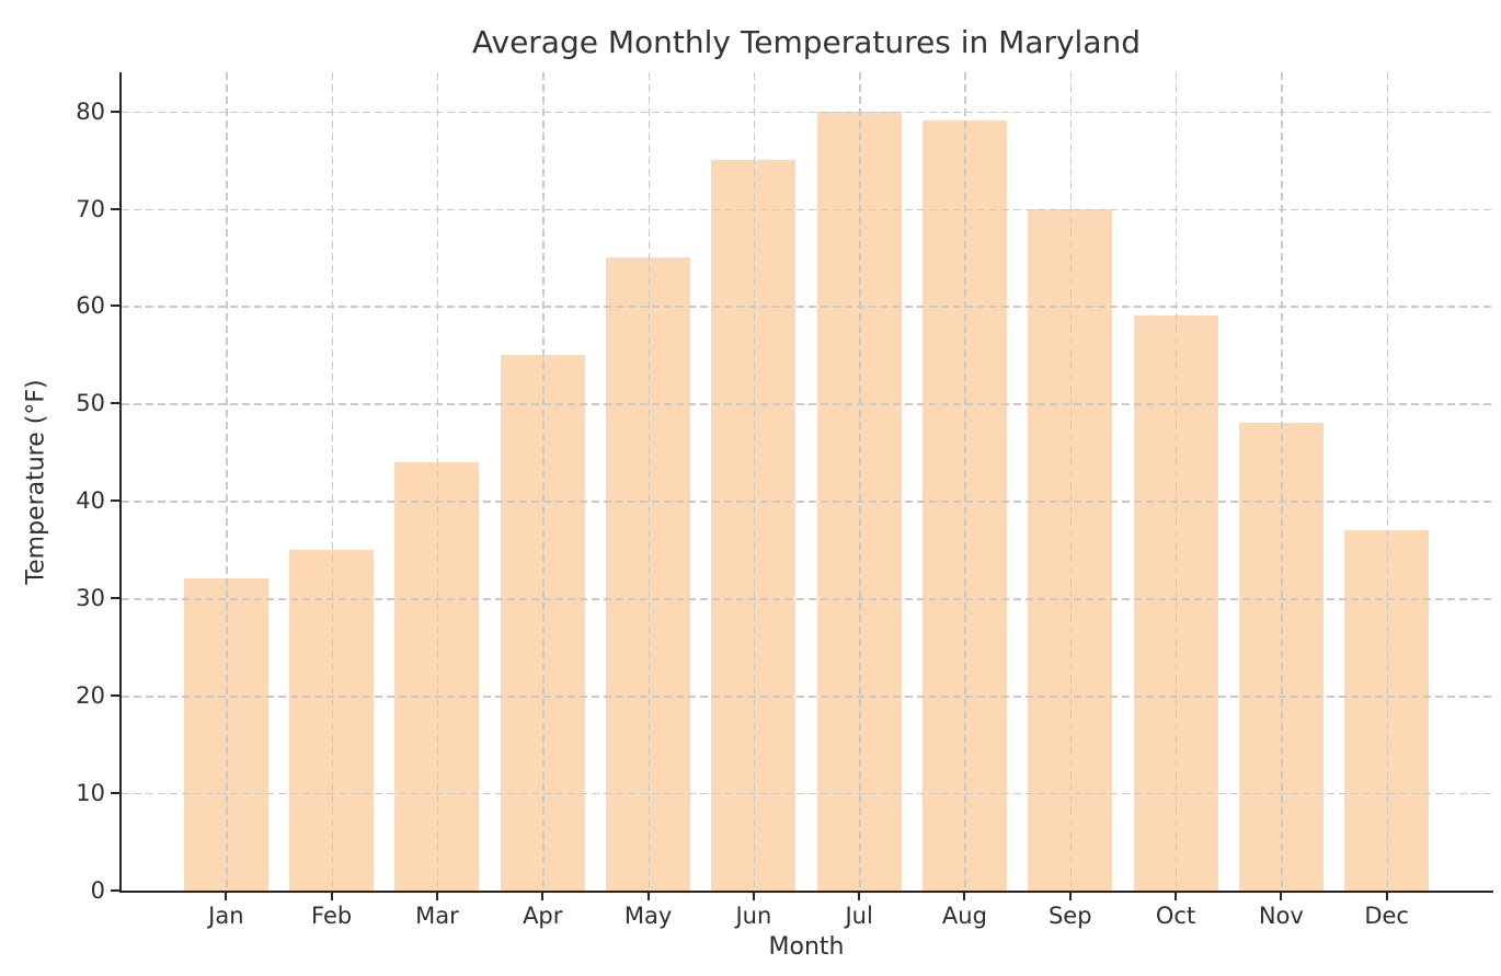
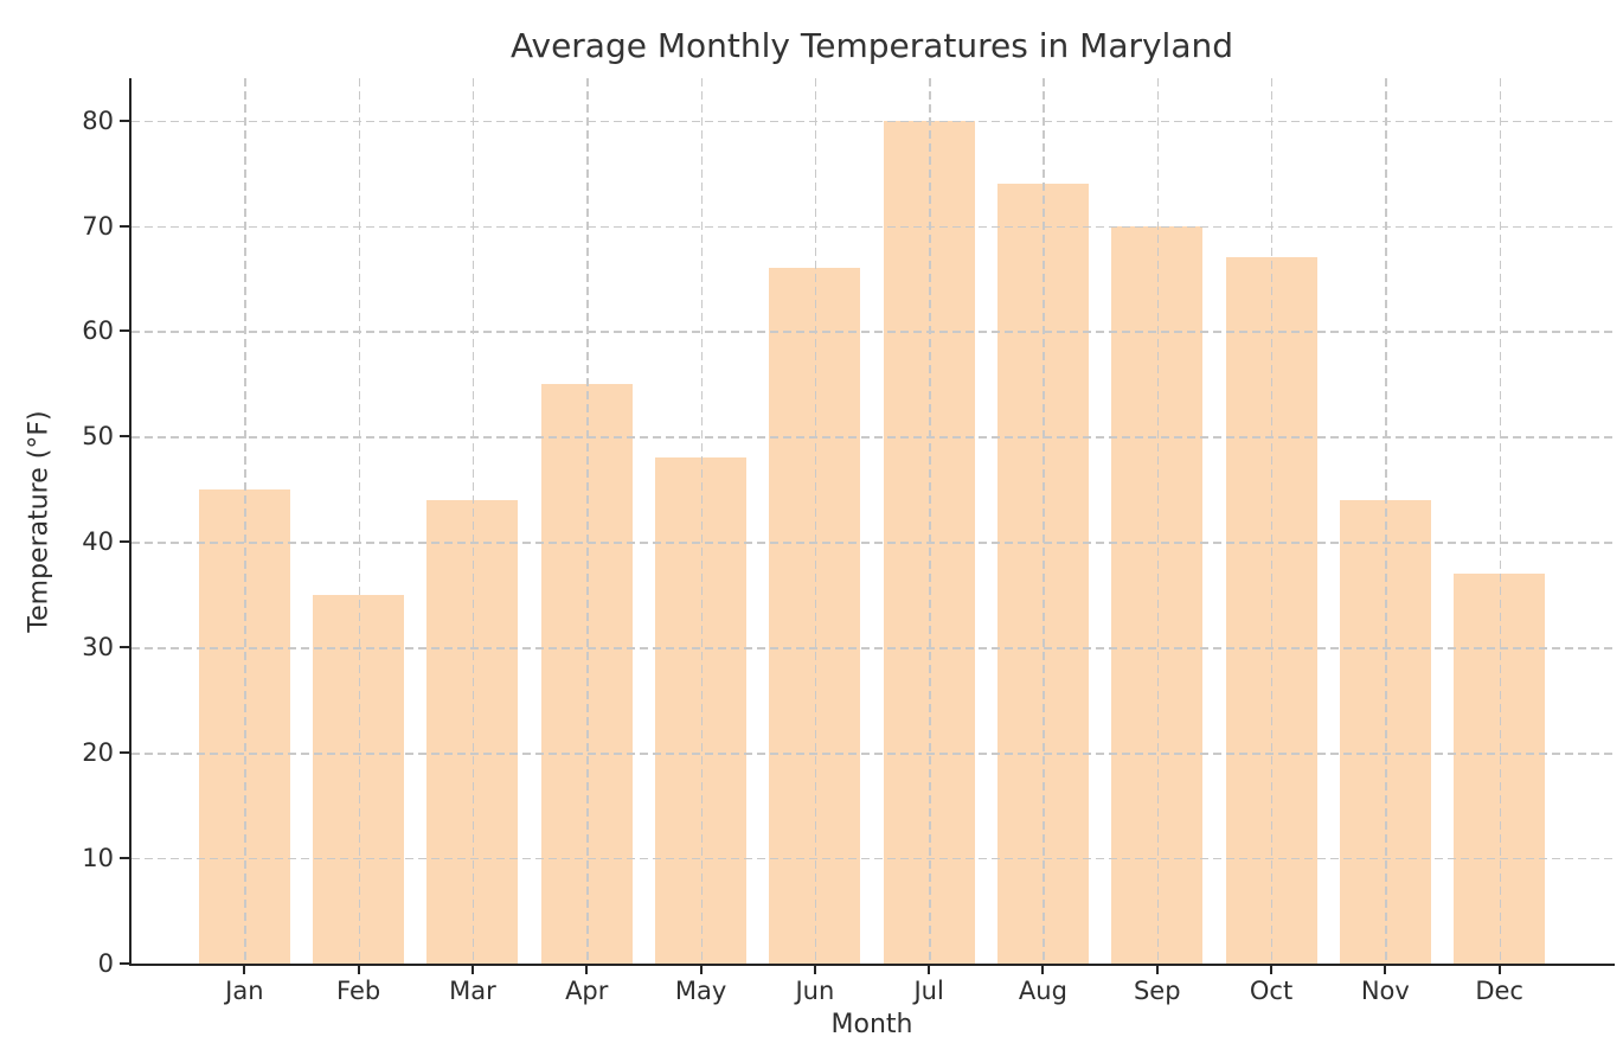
Jan: 32 -> 45
May: 65 -> 48
Jun: 75 -> 66
Aug: 79 -> 74
Oct: 59 -> 67
Nov: 48 -> 44
